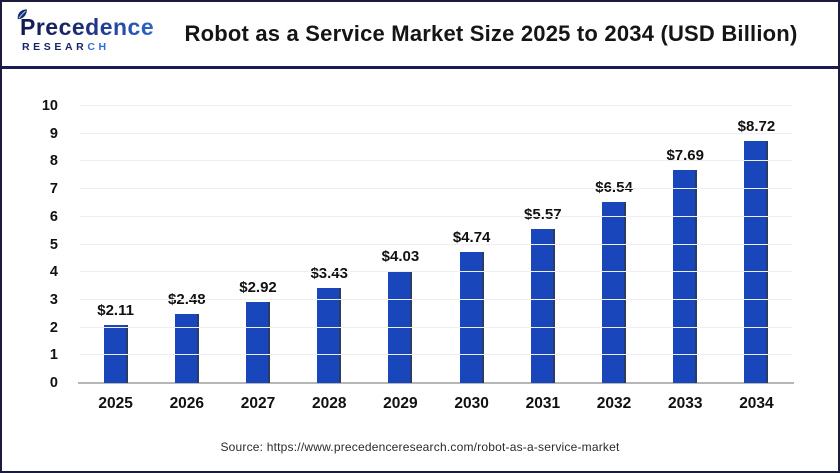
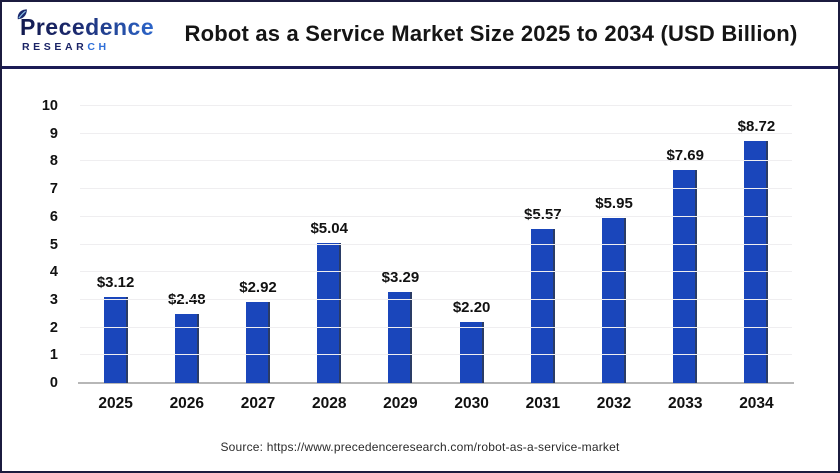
2025: $2.11 -> $3.12
2028: $3.43 -> $5.04
2029: $4.03 -> $3.29
2030: $4.74 -> $2.20
2032: $6.54 -> $5.95
